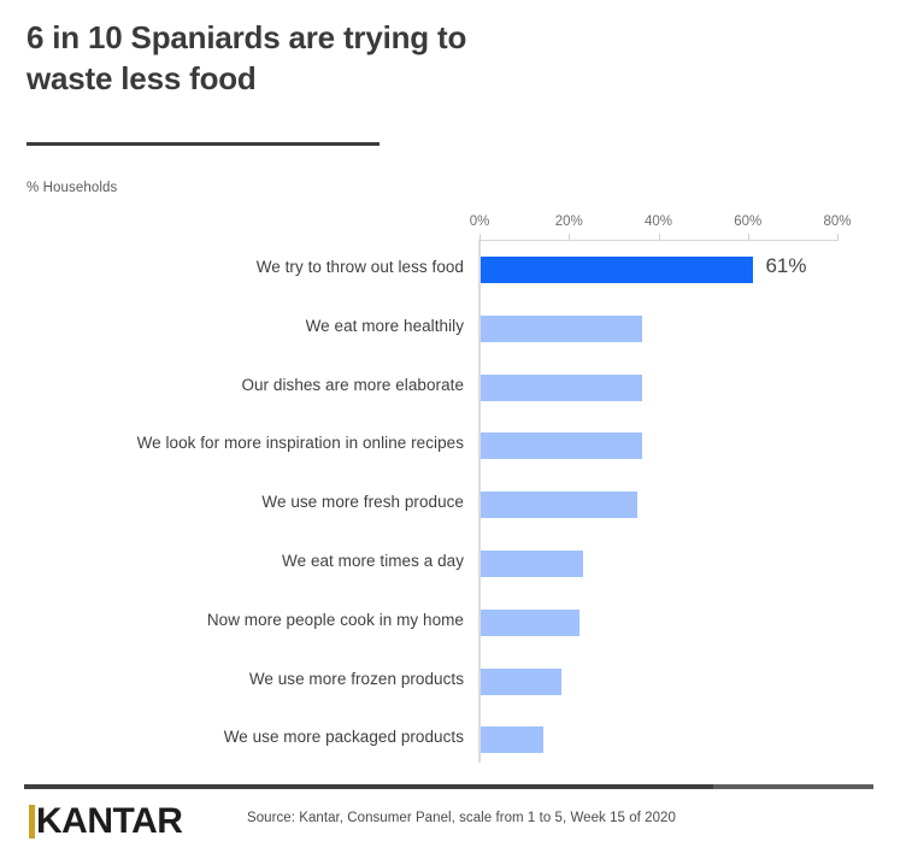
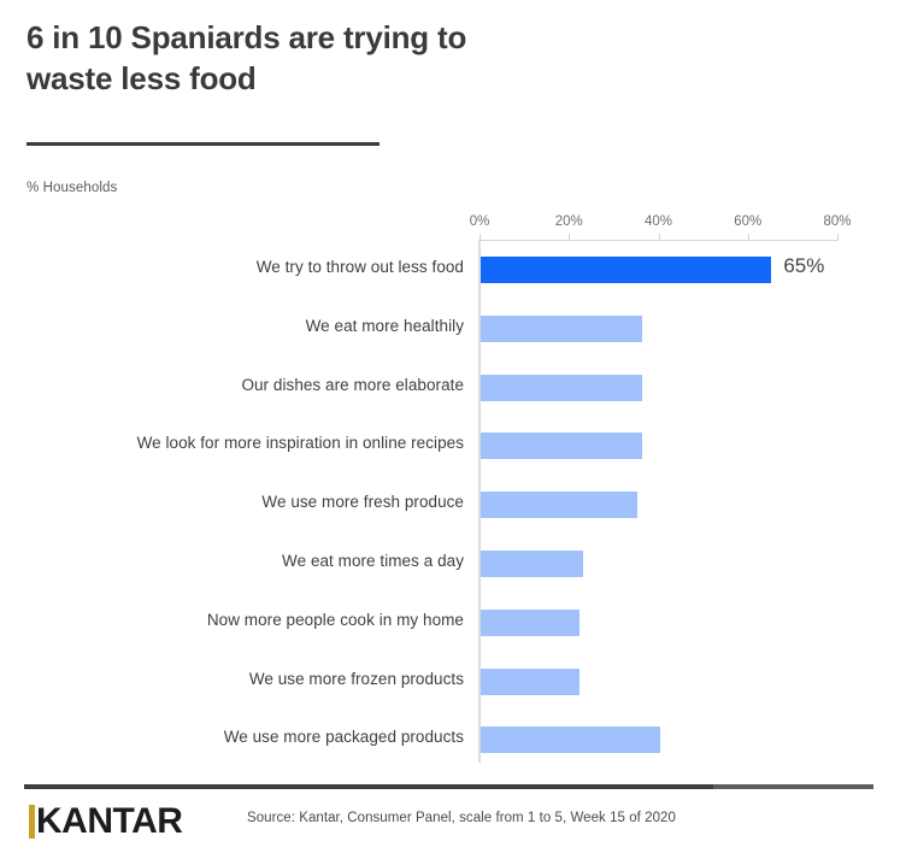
We try to throw out less food: 61% -> 65%
We use more frozen products: 18% -> 22%
We use more packaged products: 14% -> 40%
